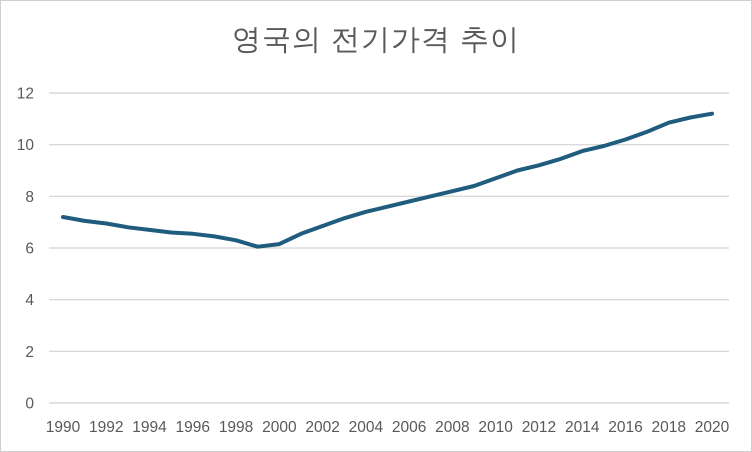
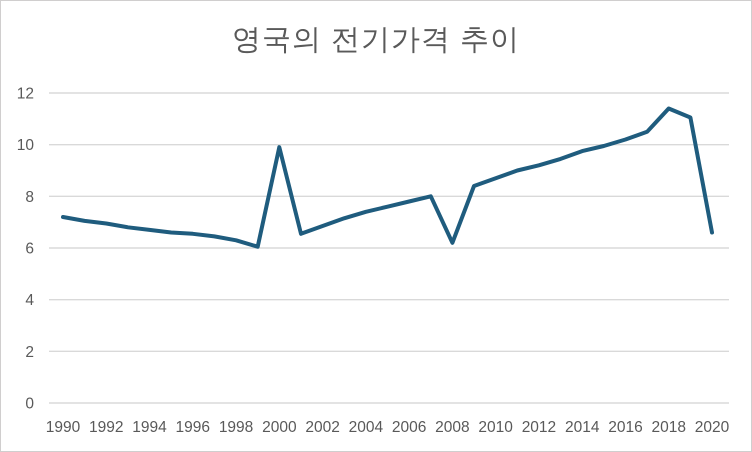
2000: 6.2 -> 9.9
2008: 8.2 -> 6.2
2018: 10.8 -> 11.4
2020: 11.2 -> 6.6
